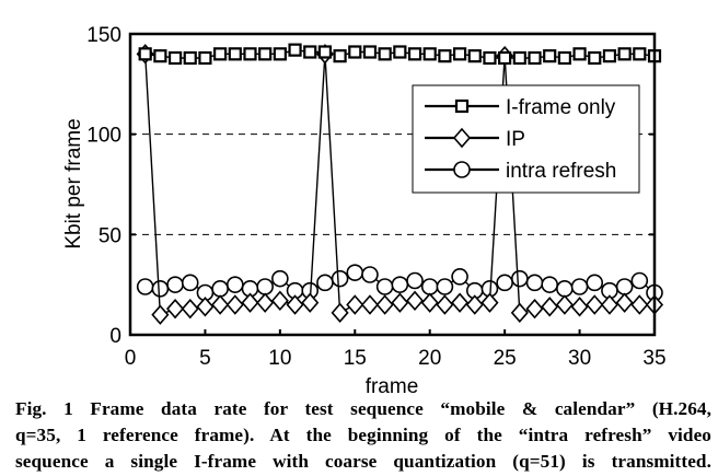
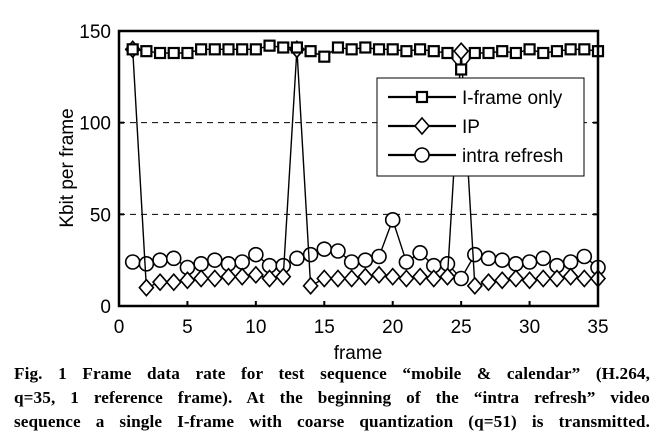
I-frame only/15: 141 -> 136
intra refresh/20: 24 -> 47
I-frame only/25: 138 -> 129
intra refresh/25: 26 -> 15
